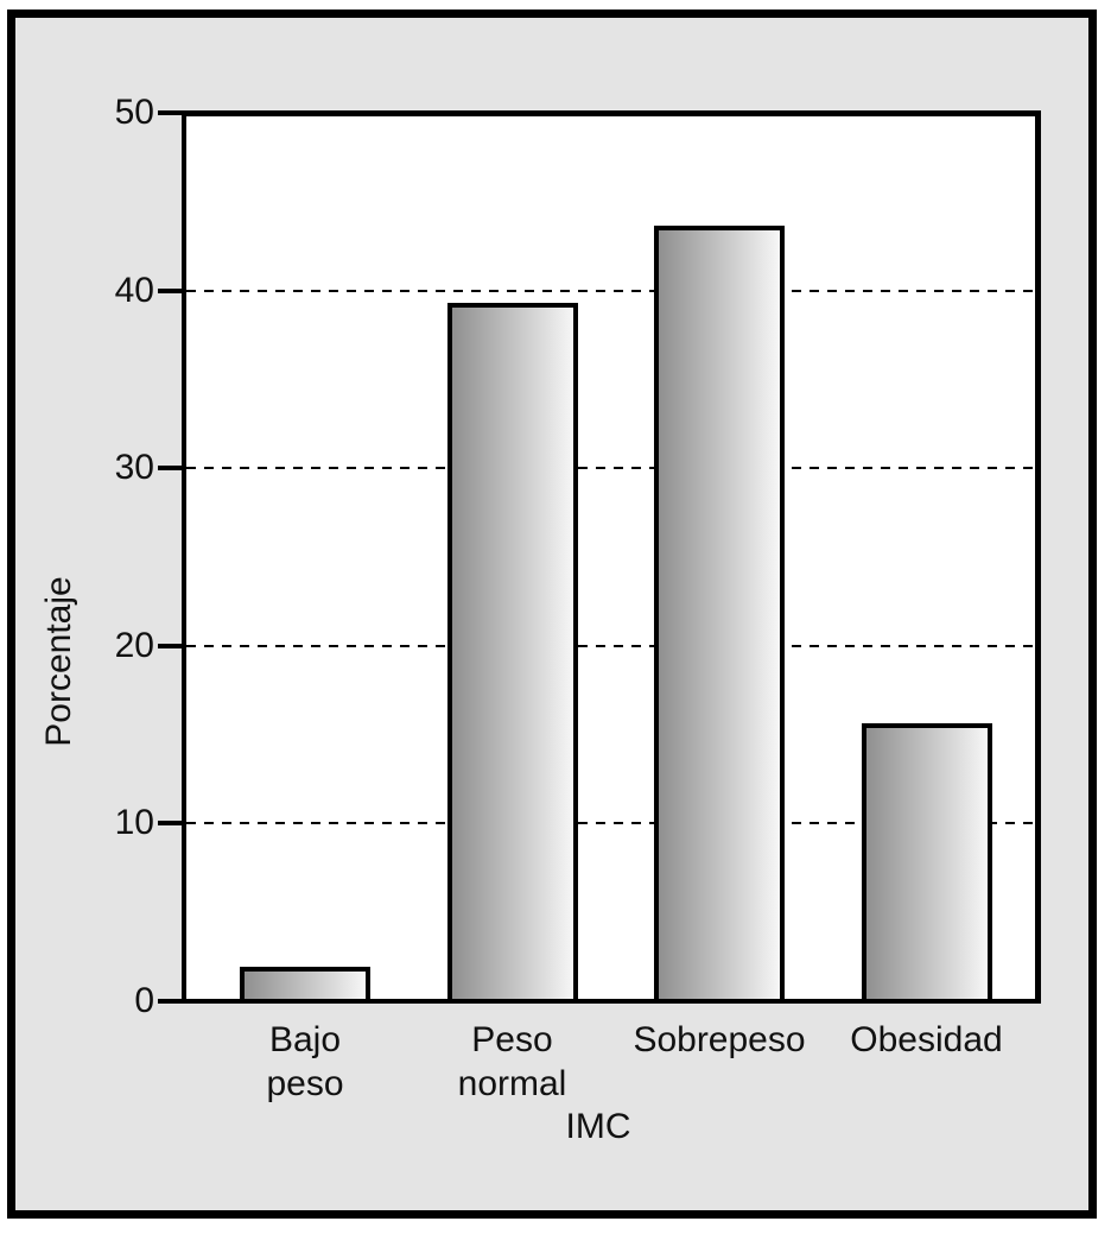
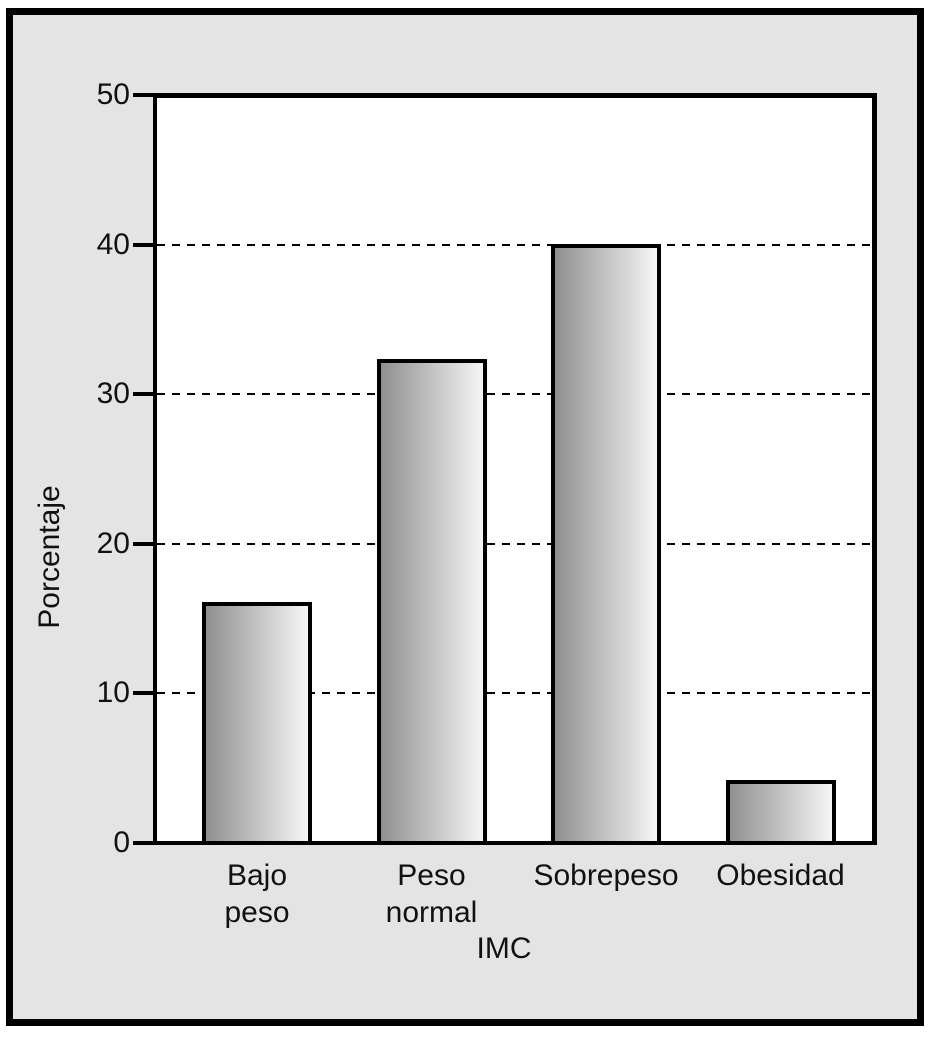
Bajo peso: 1.8 -> 16.0
Peso normal: 39.2 -> 32.2
Sobrepeso: 43.5 -> 39.9
Obesidad: 15.5 -> 4.1
